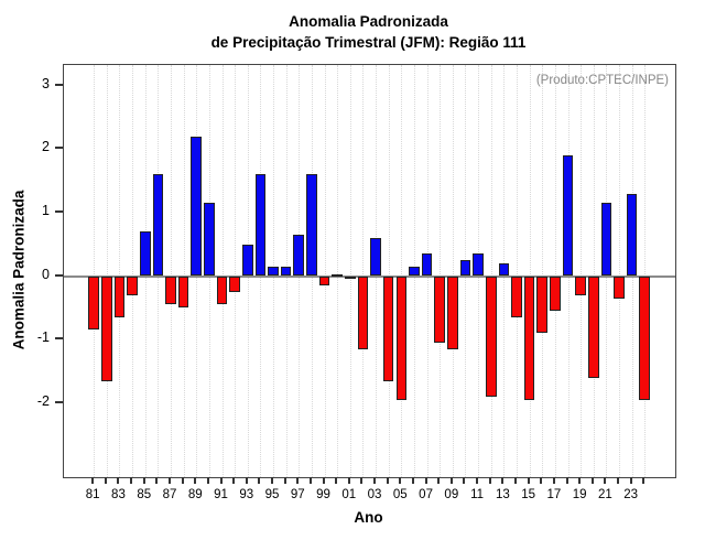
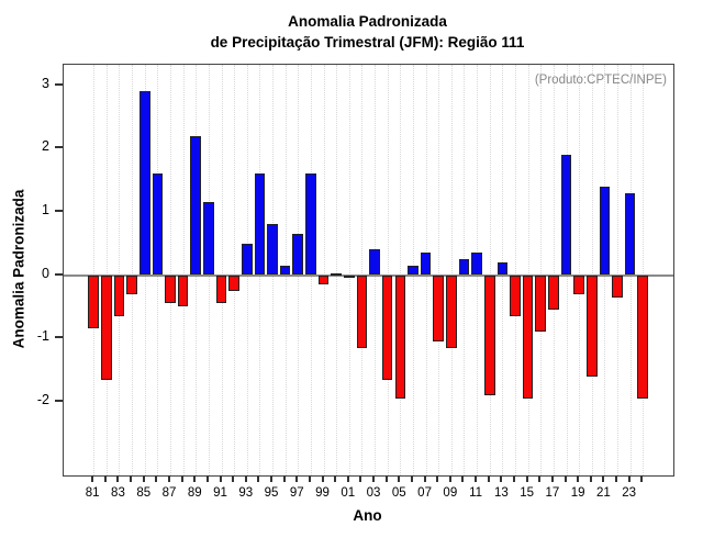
85: 0.7 -> 2.9
95: 0.1 -> 0.8
03: 0.6 -> 0.4
21: 1.1 -> 1.4
